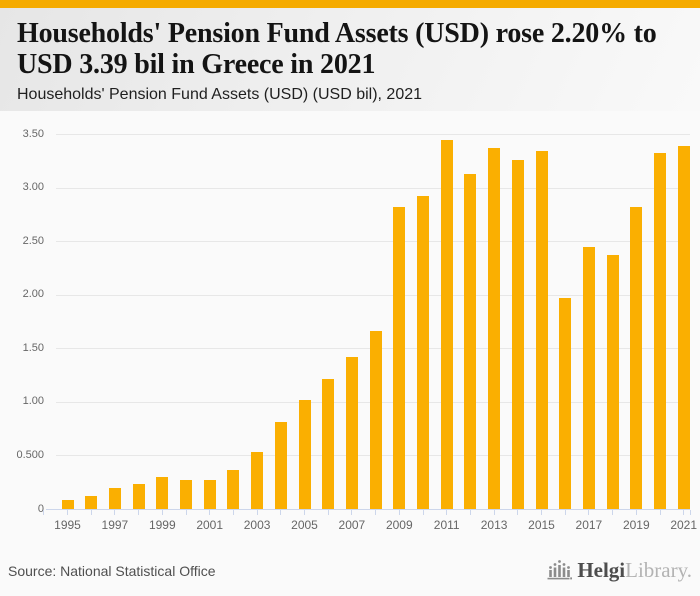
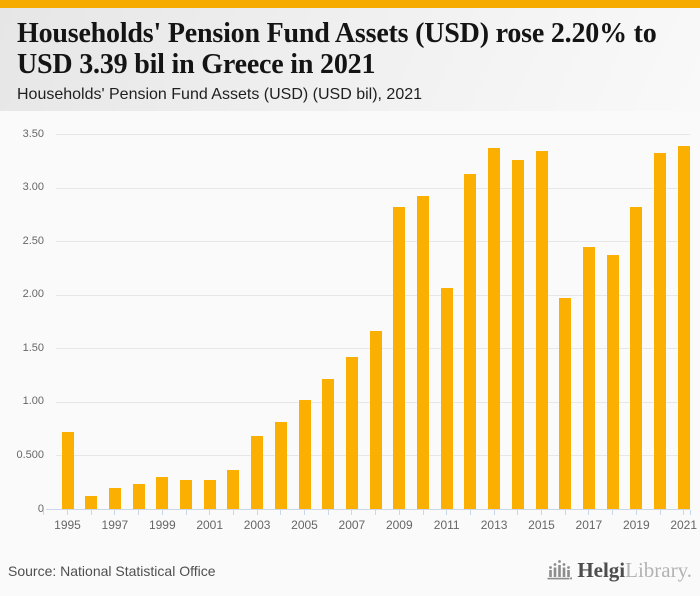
1995: 0.08 -> 0.72
2003: 0.53 -> 0.68
2011: 3.44 -> 2.06
